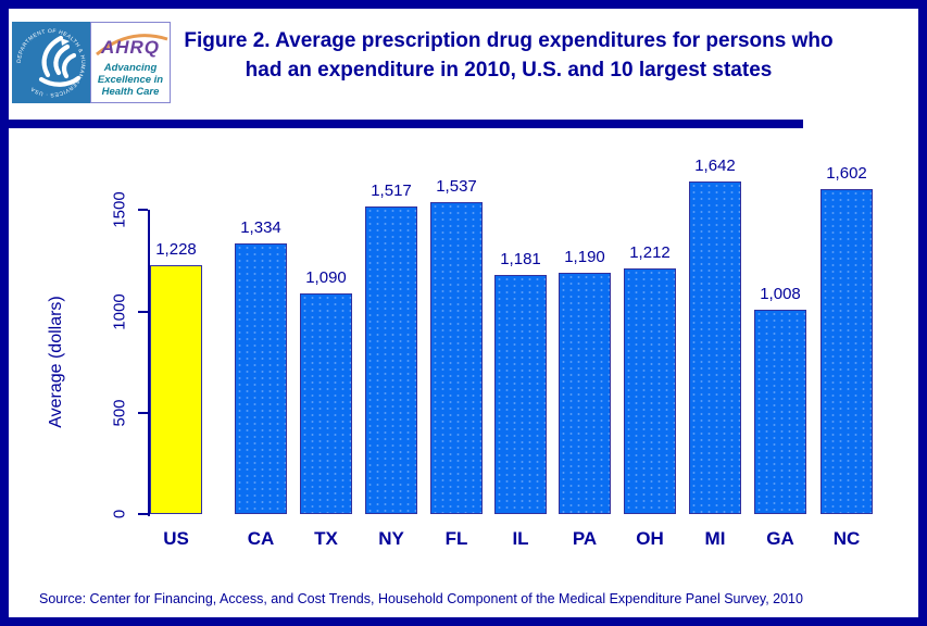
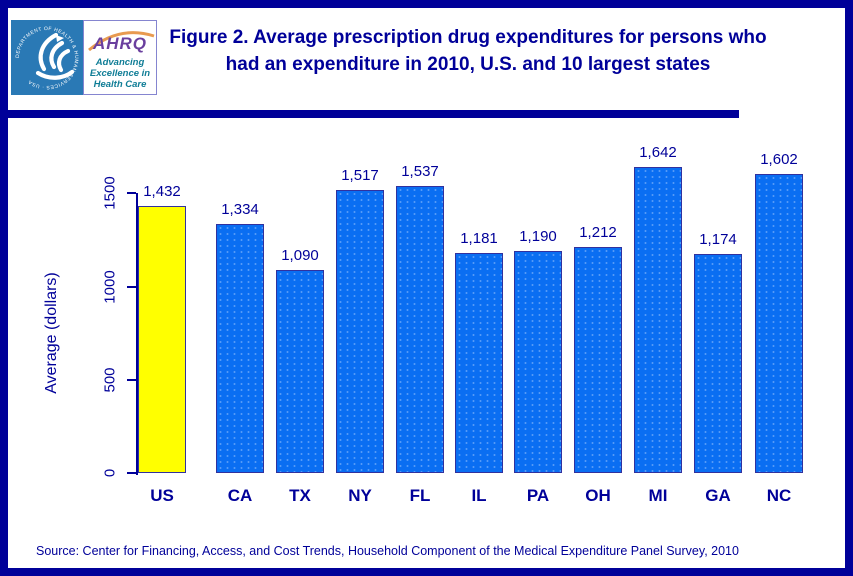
US: 1,228 -> 1,432
GA: 1,008 -> 1,174
